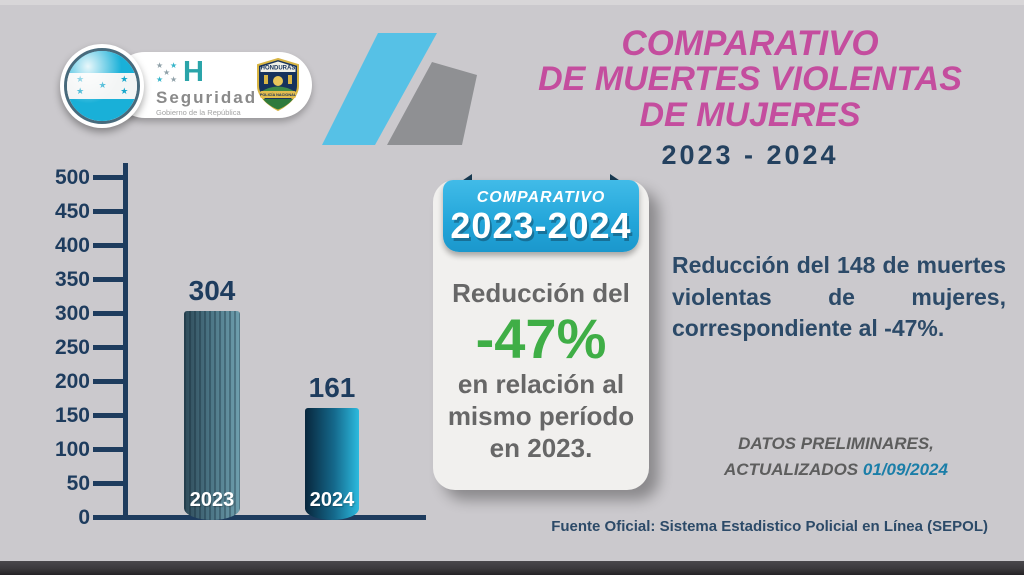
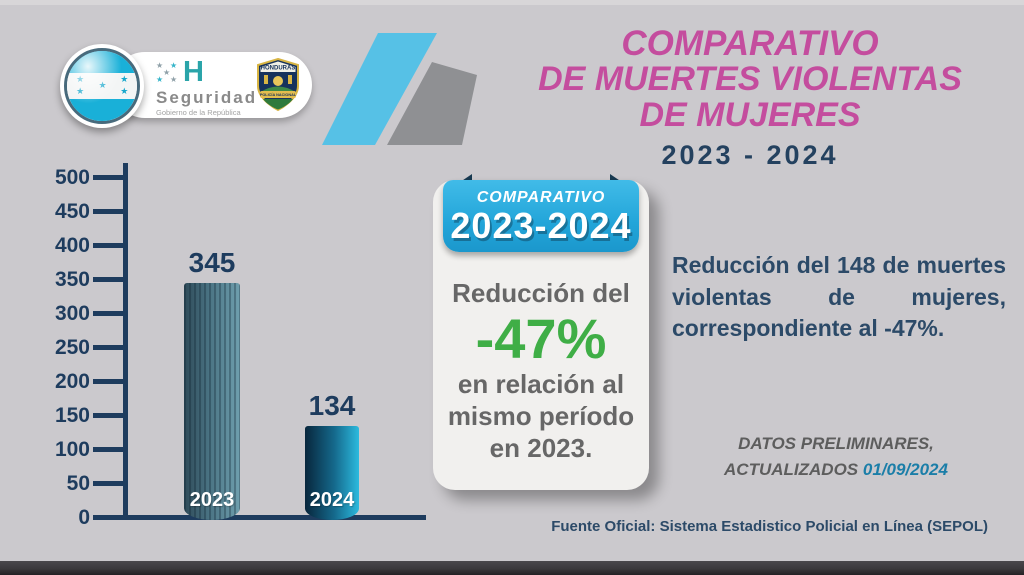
2023: 304 -> 345
2024: 161 -> 134
